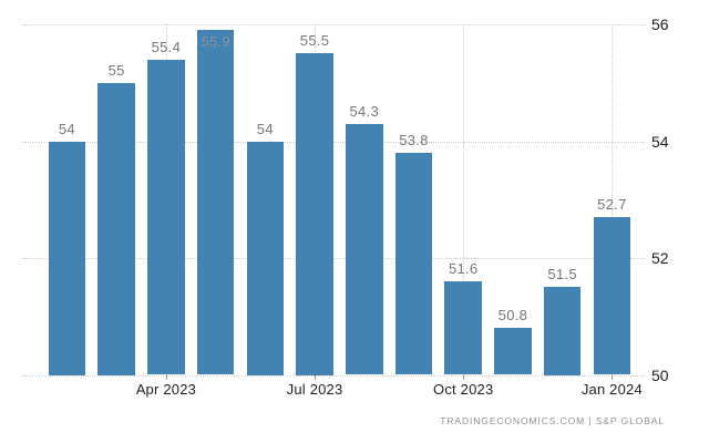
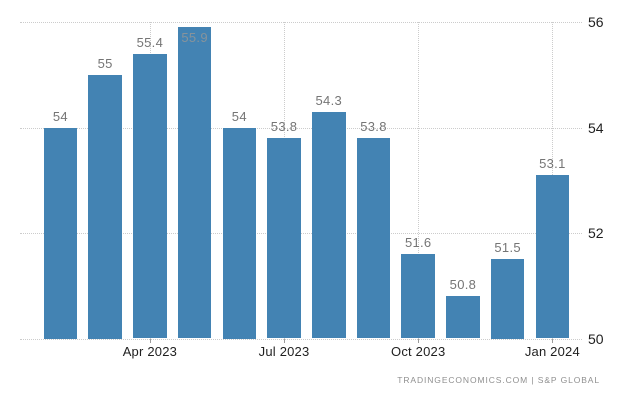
Jul 2023: 55.5 -> 53.8
Jan 2024: 52.7 -> 53.1
